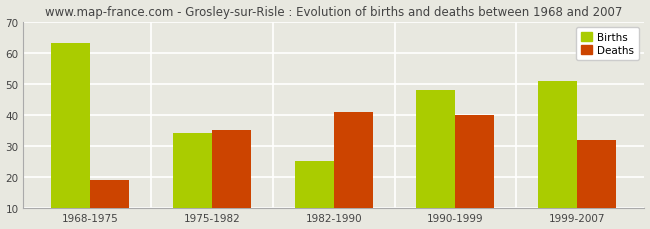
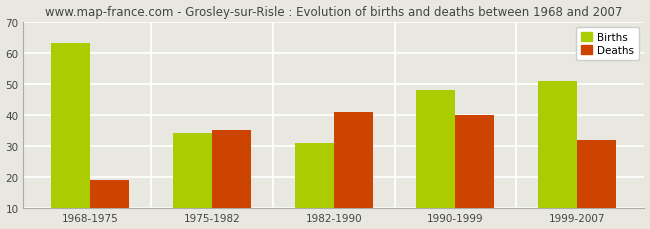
Births/1982-1990: 25 -> 31
